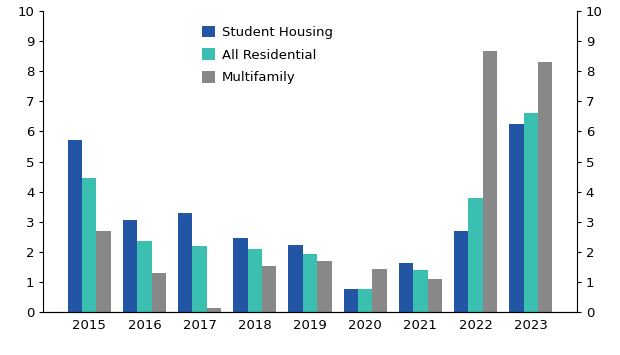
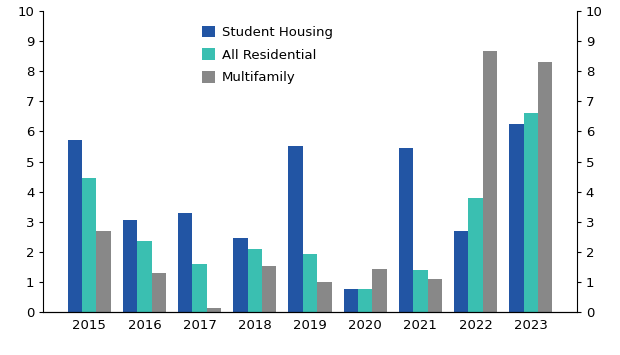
All Residential/2017: 2.20 -> 1.60
Student Housing/2019: 2.25 -> 5.50
Multifamily/2019: 1.70 -> 1.00
Student Housing/2021: 1.65 -> 5.45
